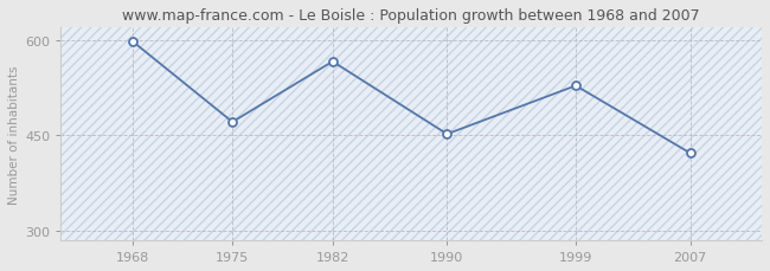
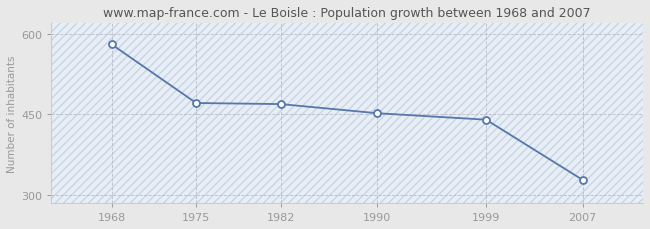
1968: 598 -> 580
1982: 566 -> 469
1999: 528 -> 440
2007: 422 -> 328
